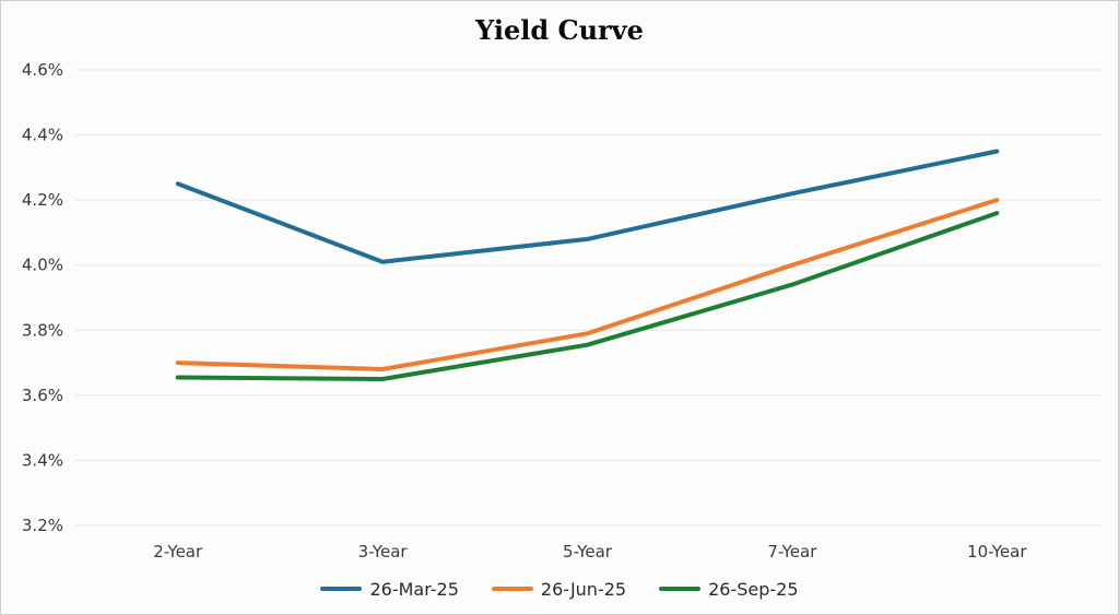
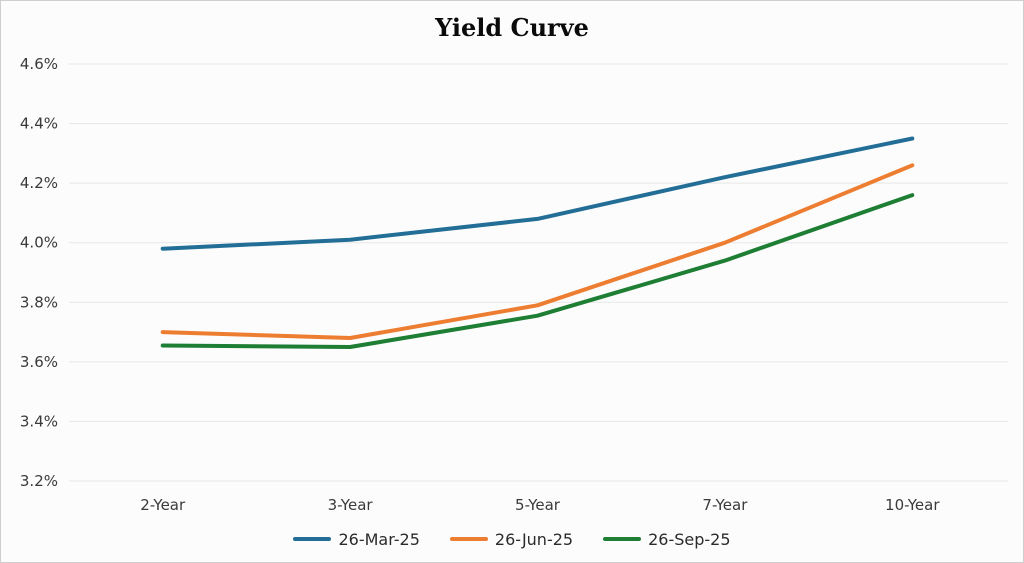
26-Mar-25/2-Year: 4.25% -> 3.98%
26-Jun-25/10-Year: 4.20% -> 4.26%
